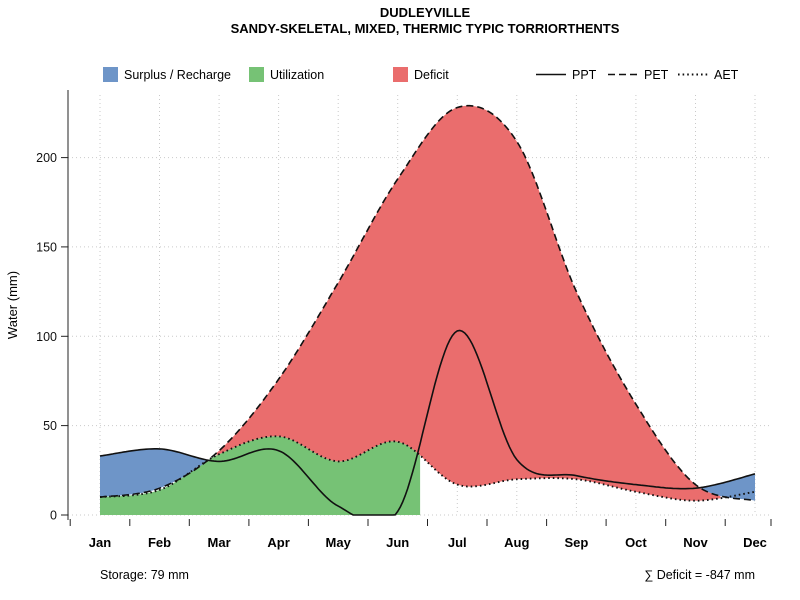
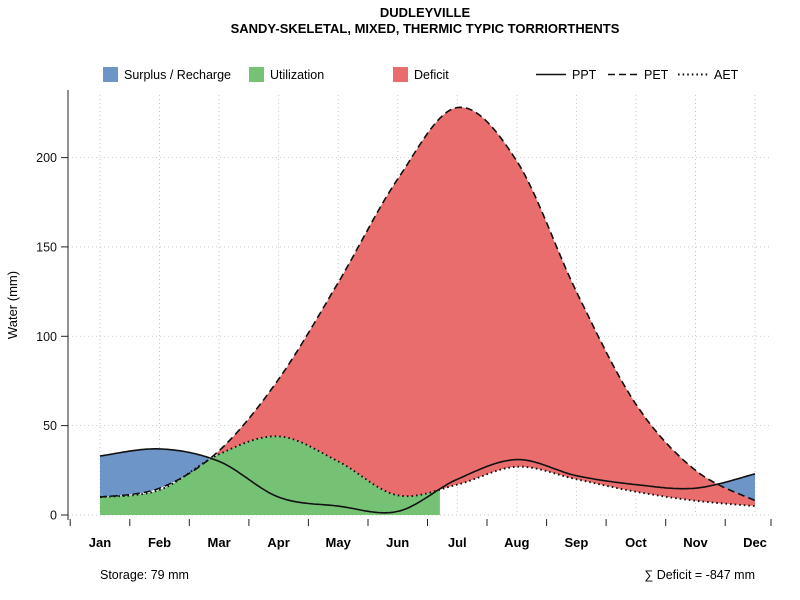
PPT/Apr: 36 -> 10
AET/Jun: 41 -> 11
PPT/Jul: 103 -> 20
PET/Aug: 209 -> 198
AET/Aug: 20 -> 27
PET/Nov: 17 -> 25
AET/Dec: 13 -> 5
